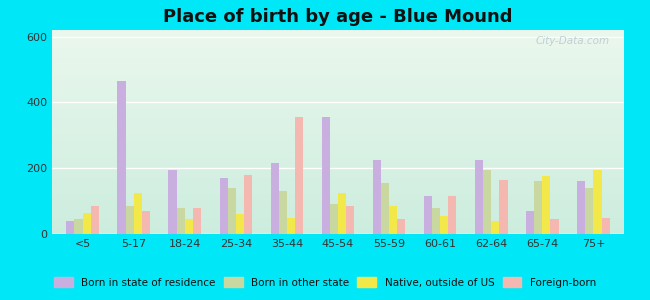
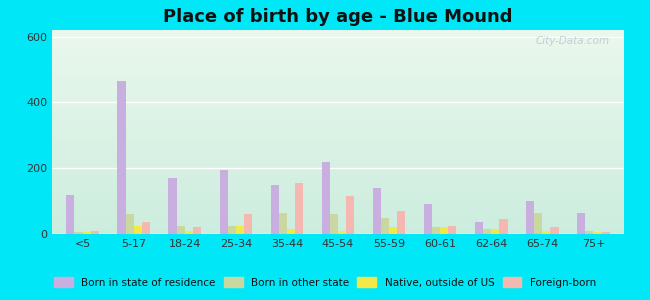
Born in state of residence/<5: 40 -> 120
Born in other state/<5: 45 -> 5
Native, outside of US/<5: 65 -> 5
Foreign-born/<5: 85 -> 10
Born in other state/5-17: 85 -> 60
Native, outside of US/5-17: 125 -> 25
Foreign-born/5-17: 70 -> 35
Born in state of residence/18-24: 195 -> 170
Born in other state/18-24: 80 -> 25
Native, outside of US/18-24: 45 -> 10
Foreign-born/18-24: 80 -> 20
Born in state of residence/25-34: 170 -> 195
Born in other state/25-34: 140 -> 25
Native, outside of US/25-34: 60 -> 25
Foreign-born/25-34: 180 -> 60
Born in state of residence/35-44: 215 -> 150
Born in other state/35-44: 130 -> 65
Native, outside of US/35-44: 50 -> 15
Foreign-born/35-44: 355 -> 155
Born in state of residence/45-54: 355 -> 220
Born in other state/45-54: 90 -> 60
Native, outside of US/45-54: 125 -> 10
Foreign-born/45-54: 85 -> 115
Born in state of residence/55-59: 225 -> 140
Born in other state/55-59: 155 -> 50
Native, outside of US/55-59: 85 -> 20
Foreign-born/55-59: 45 -> 70
Born in state of residence/60-61: 115 -> 90
Born in other state/60-61: 80 -> 20
Native, outside of US/60-61: 55 -> 20
Foreign-born/60-61: 115 -> 25
Born in state of residence/62-64: 225 -> 35
Born in other state/62-64: 195 -> 15
Native, outside of US/62-64: 40 -> 15
Foreign-born/62-64: 165 -> 45
Born in state of residence/65-74: 70 -> 100
Born in other state/65-74: 160 -> 65
Native, outside of US/65-74: 175 -> 10
Foreign-born/65-74: 45 -> 20
Born in state of residence/75+: 160 -> 65
Born in other state/75+: 140 -> 10
Native, outside of US/75+: 195 -> 5
Foreign-born/75+: 50 -> 5
